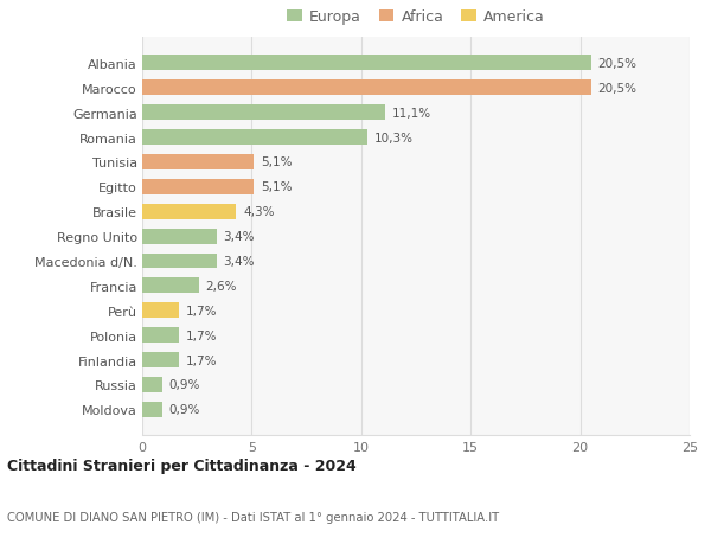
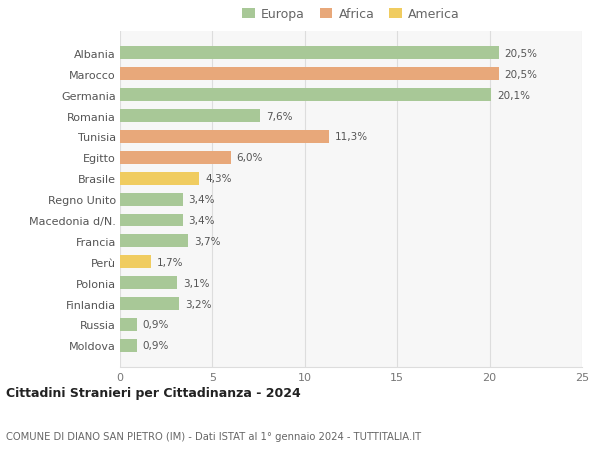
Germania: 11,1% -> 20,1%
Romania: 10,3% -> 7,6%
Tunisia: 5,1% -> 11,3%
Egitto: 5,1% -> 6,0%
Francia: 2,6% -> 3,7%
Polonia: 1,7% -> 3,1%
Finlandia: 1,7% -> 3,2%
